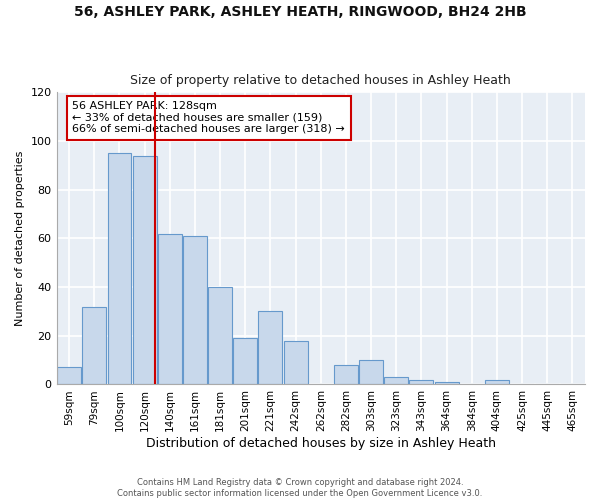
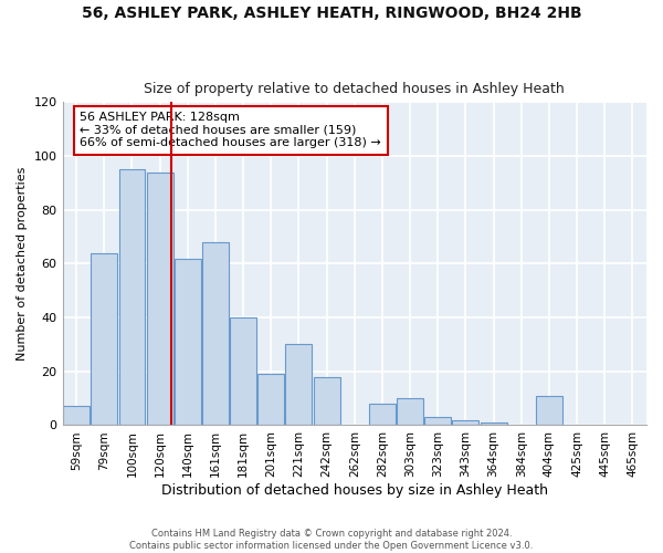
79sqm: 32 -> 64
161sqm: 61 -> 68
404sqm: 2 -> 11
